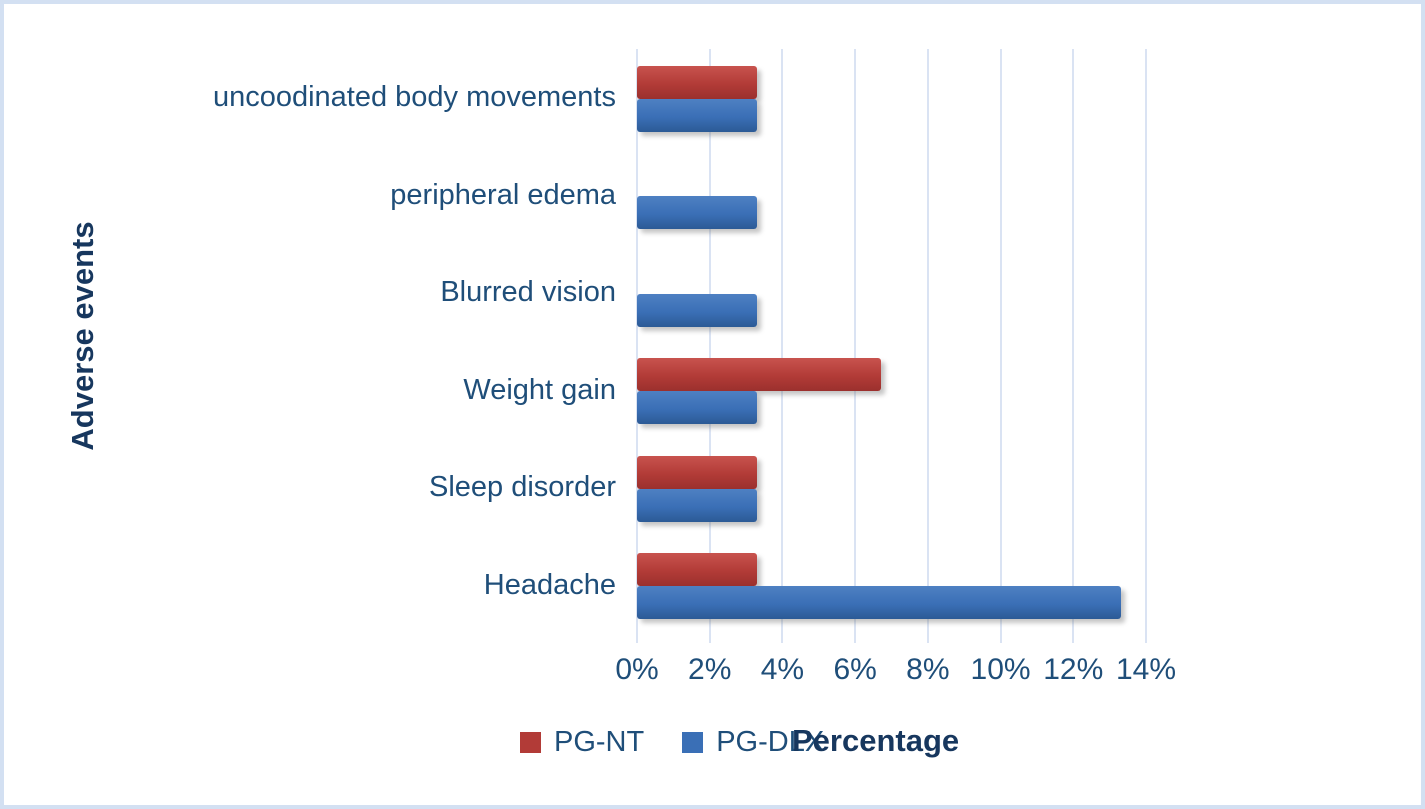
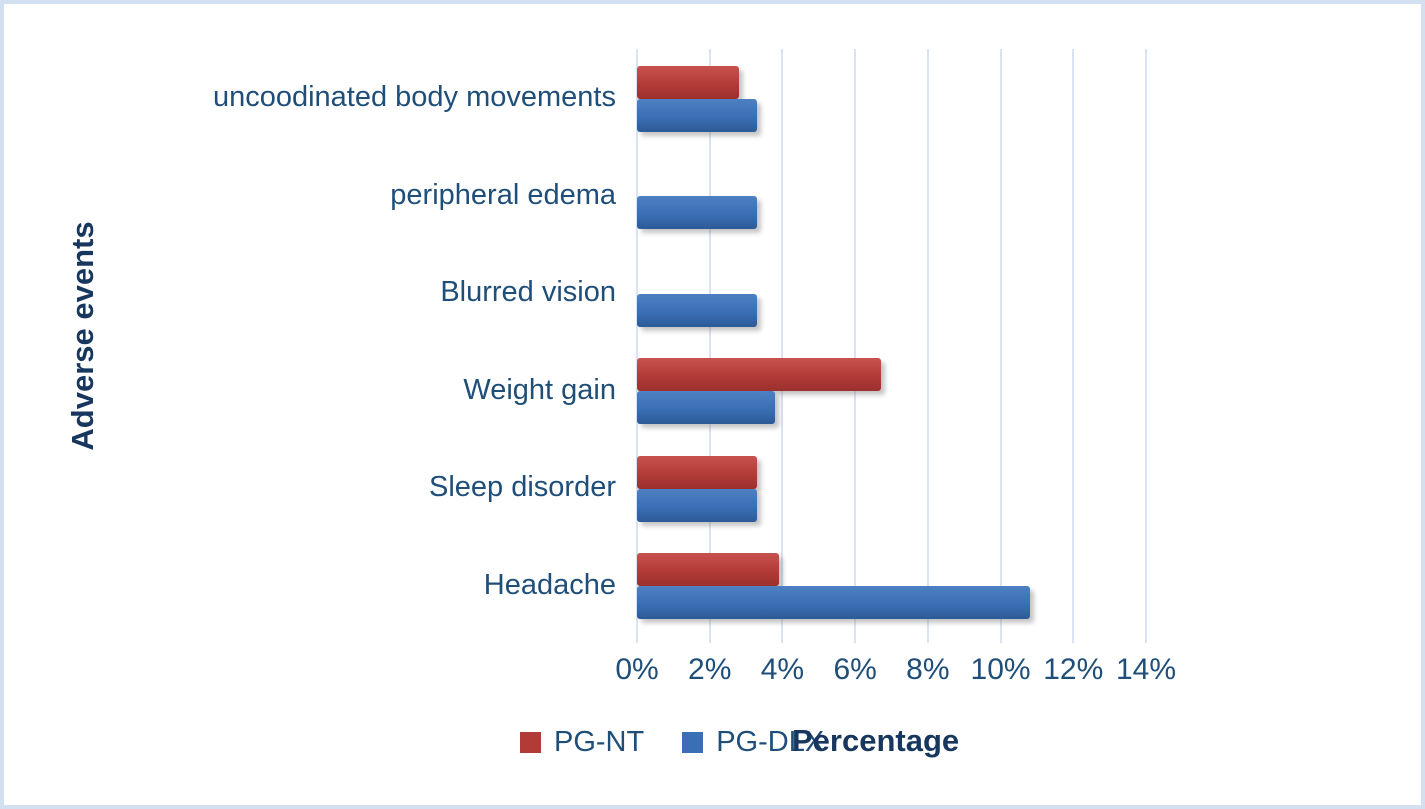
PG-NT/uncoodinated body movements: 3.3% -> 2.8%
PG-DLX/Weight gain: 3.3% -> 3.8%
PG-NT/Headache: 3.3% -> 3.9%
PG-DLX/Headache: 13.3% -> 10.8%
